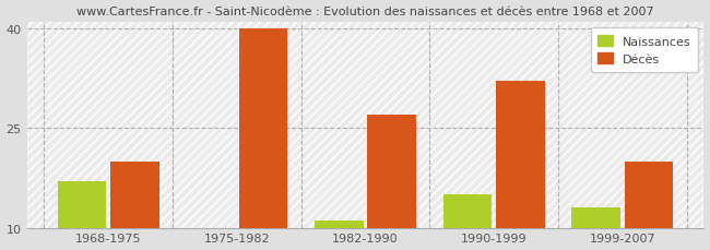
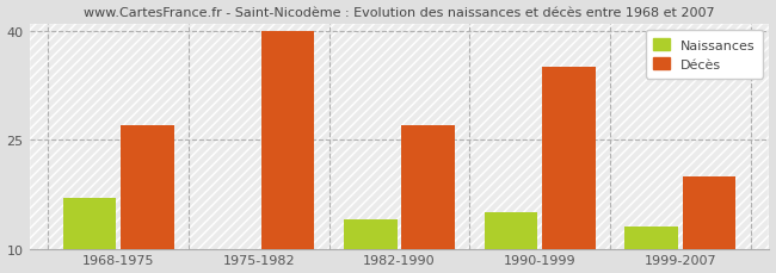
Décès/1968-1975: 20 -> 27
Naissances/1982-1990: 11 -> 14
Décès/1990-1999: 32 -> 35
